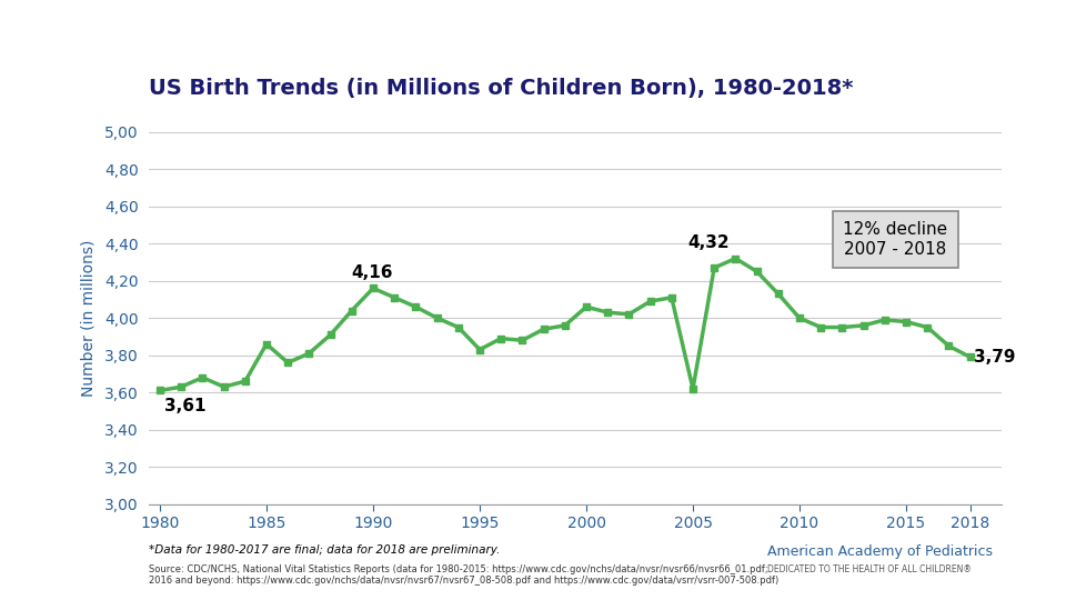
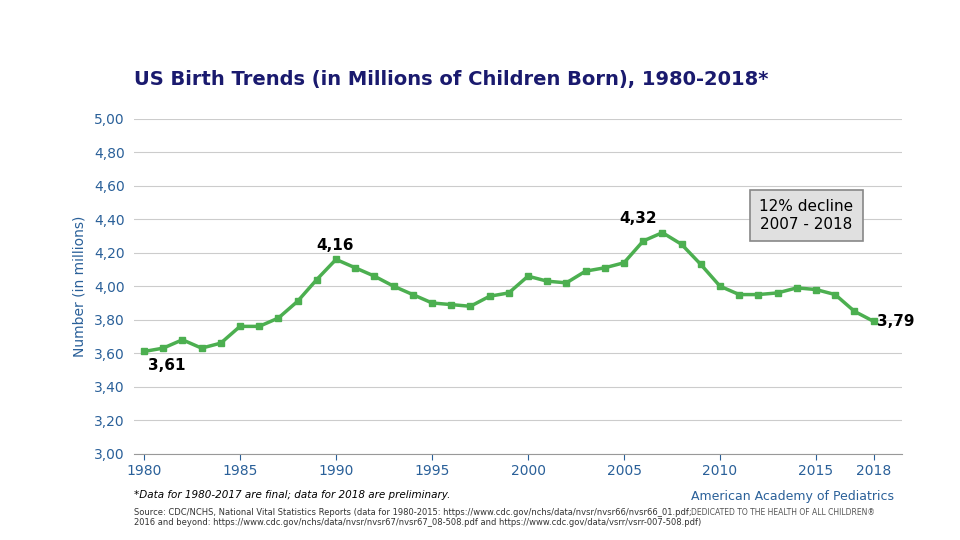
1985: 3,86 -> 3,76
1995: 3,83 -> 3,90
2005: 3,62 -> 4,14
